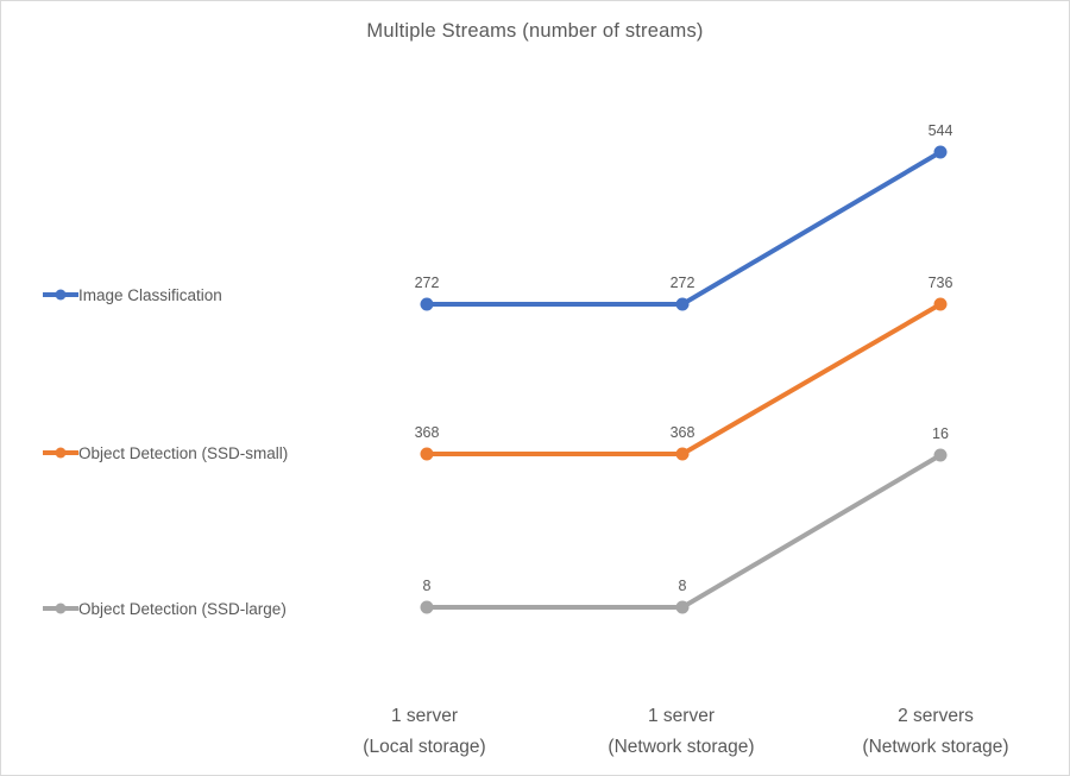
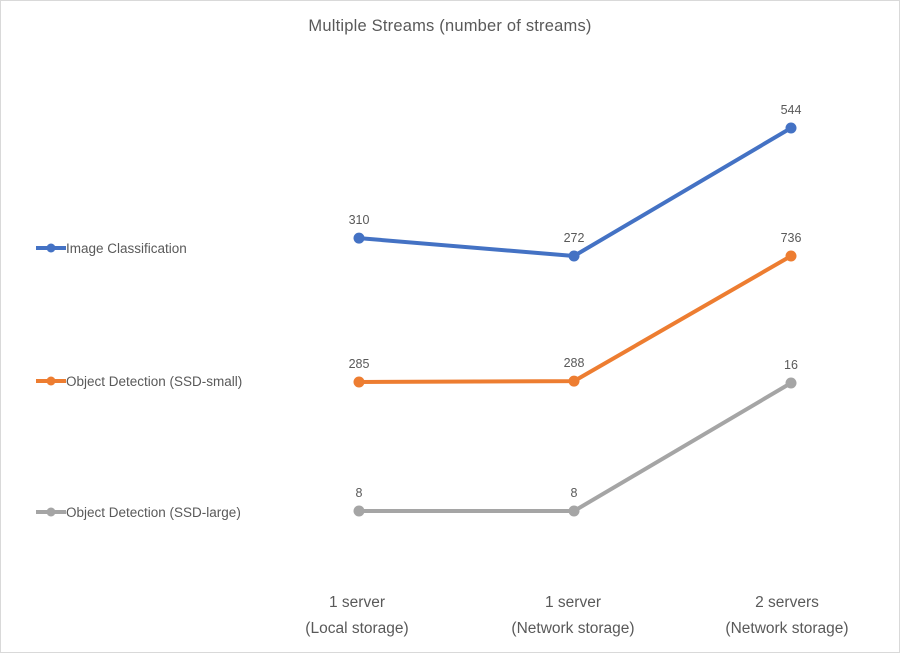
Image Classification/1 server (Local storage): 272 -> 310
Object Detection (SSD-small)/1 server (Local storage): 368 -> 285
Object Detection (SSD-small)/1 server (Network storage): 368 -> 288
